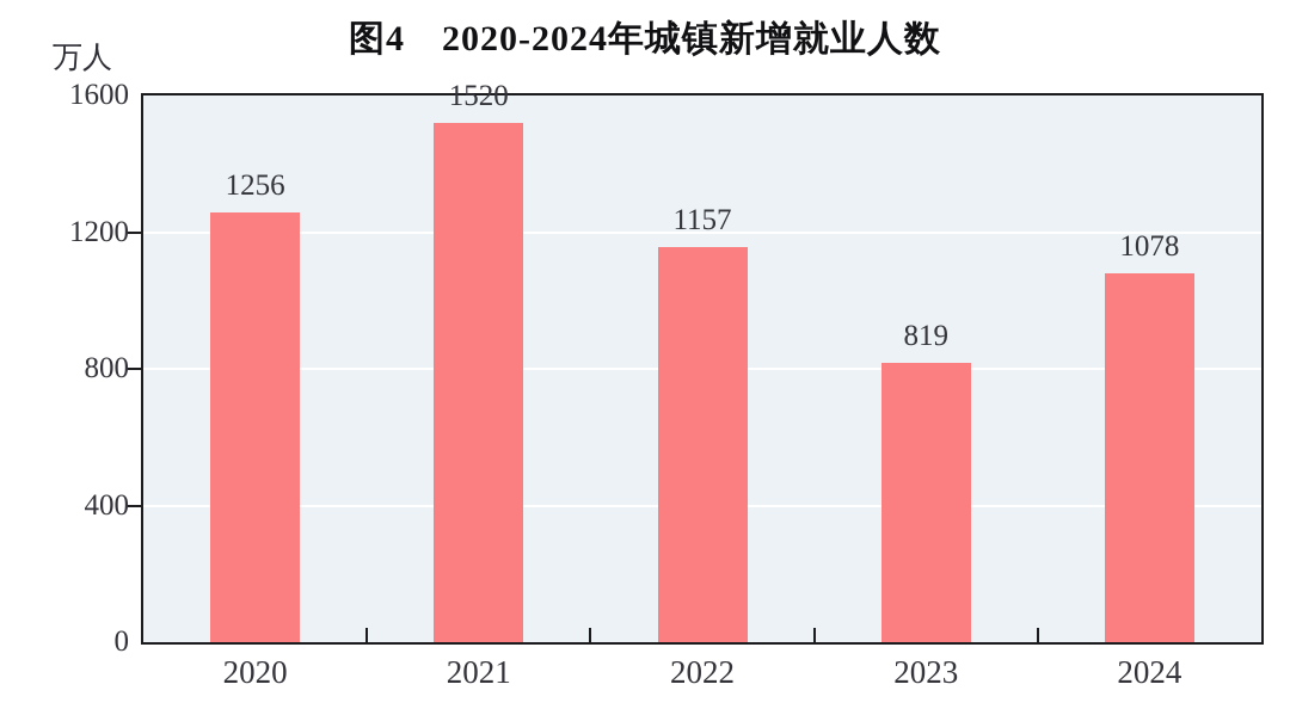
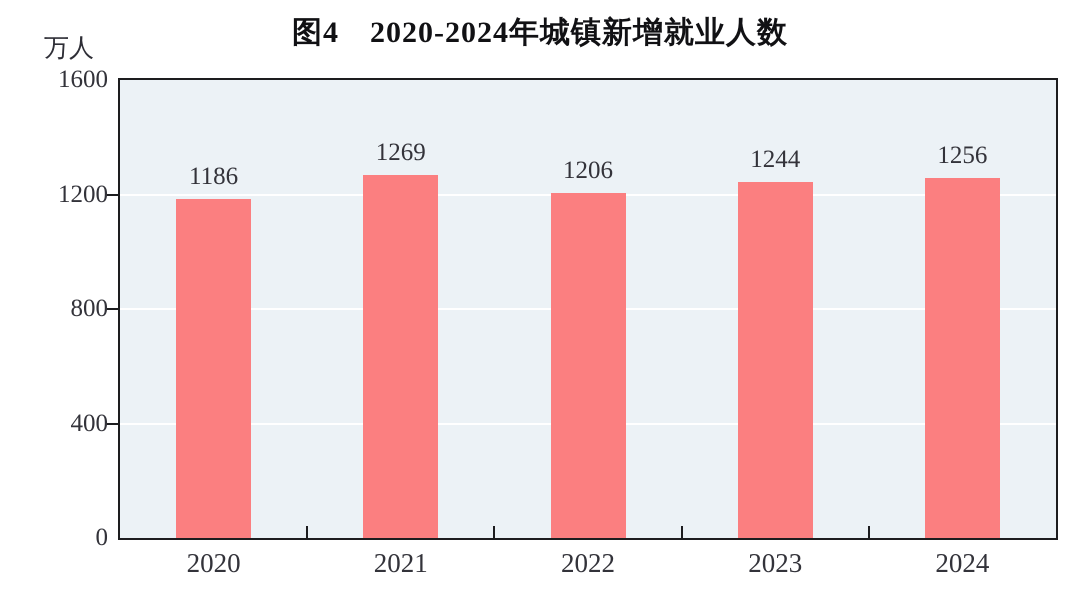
2020: 1256 -> 1186
2021: 1520 -> 1269
2022: 1157 -> 1206
2023: 819 -> 1244
2024: 1078 -> 1256
